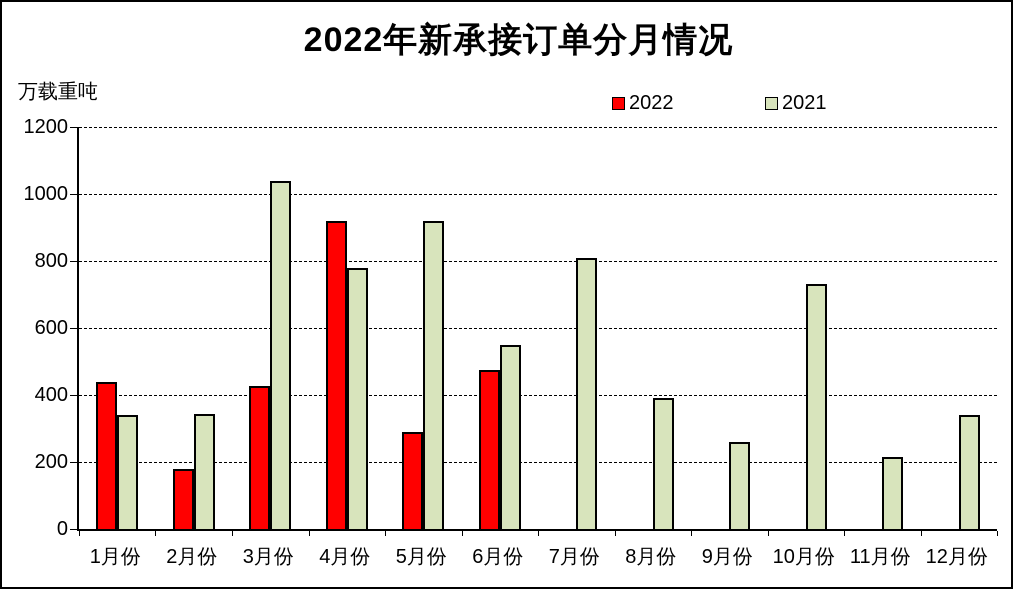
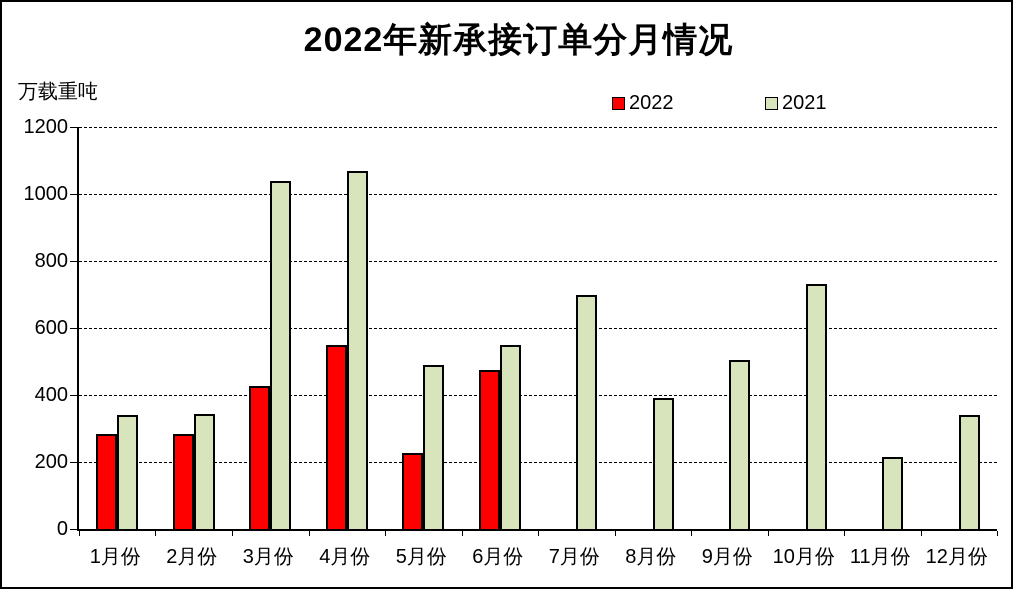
2022/1月份: 440 -> 280
2022/2月份: 180 -> 280
2022/4月份: 920 -> 550
2021/4月份: 780 -> 1070
2022/5月份: 290 -> 230
2021/5月份: 920 -> 490
2021/7月份: 810 -> 700
2021/9月份: 260 -> 500
